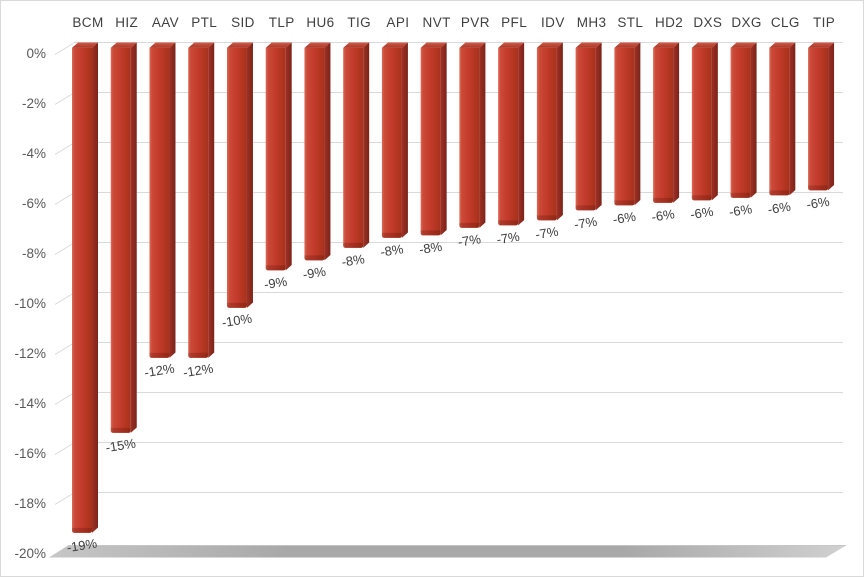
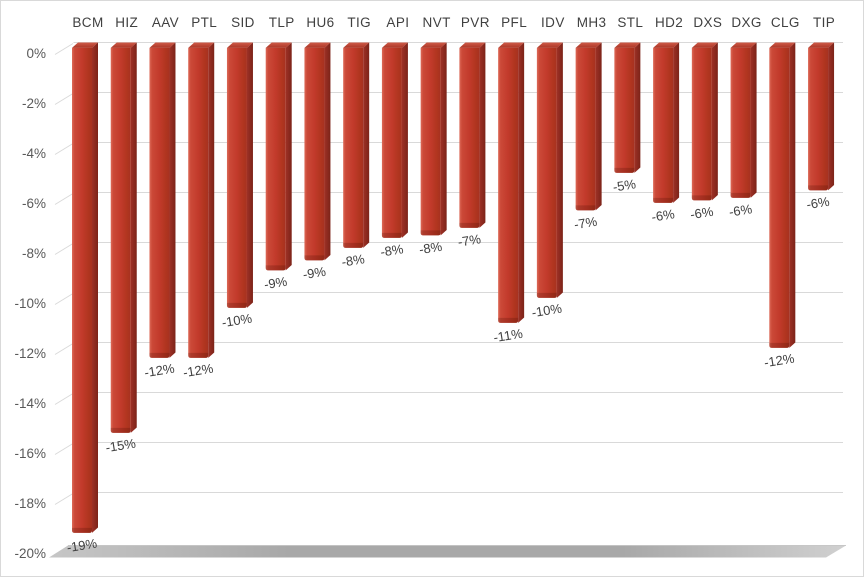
PFL: -7% -> -11%
IDV: -7% -> -10%
STL: -6% -> -5%
CLG: -6% -> -12%
